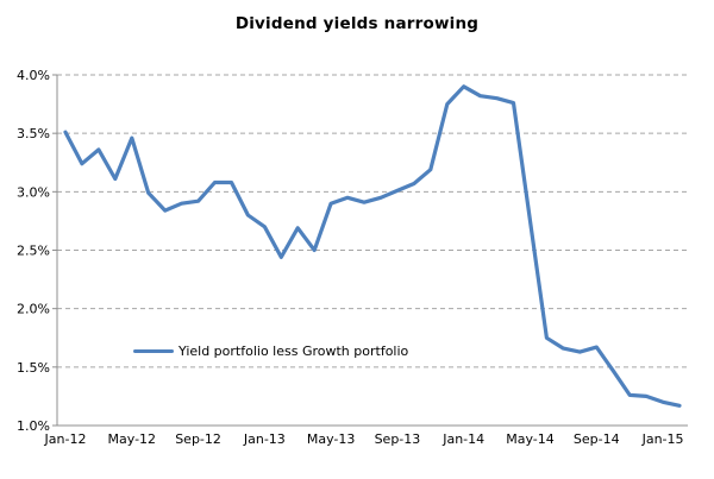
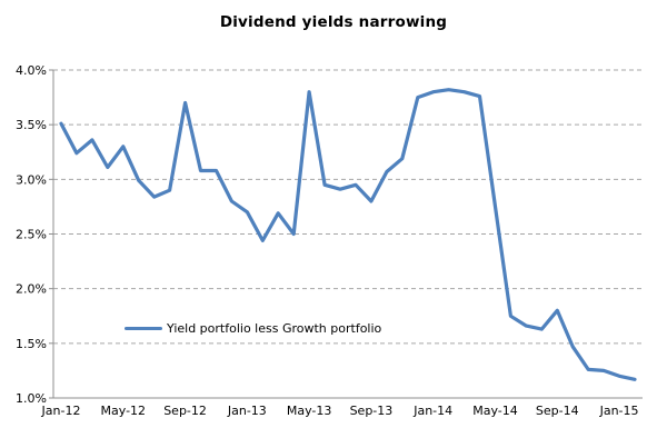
May-12: 3.5% -> 3.3%
Sep-12: 2.9% -> 3.7%
May-13: 2.9% -> 3.8%
Sep-13: 3.0% -> 2.8%
Jan-14: 3.9% -> 3.8%
Sep-14: 1.7% -> 1.8%
